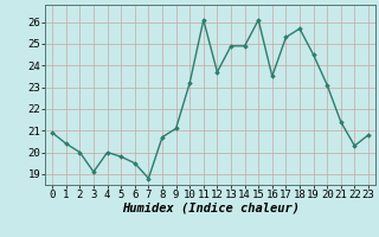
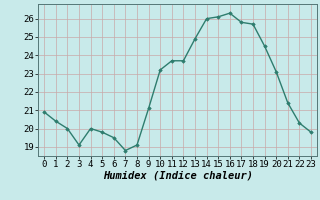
8: 20.7 -> 19.1
11: 26.1 -> 23.7
14: 24.9 -> 26.0
16: 23.5 -> 26.3
17: 25.3 -> 25.8
23: 20.8 -> 19.8
